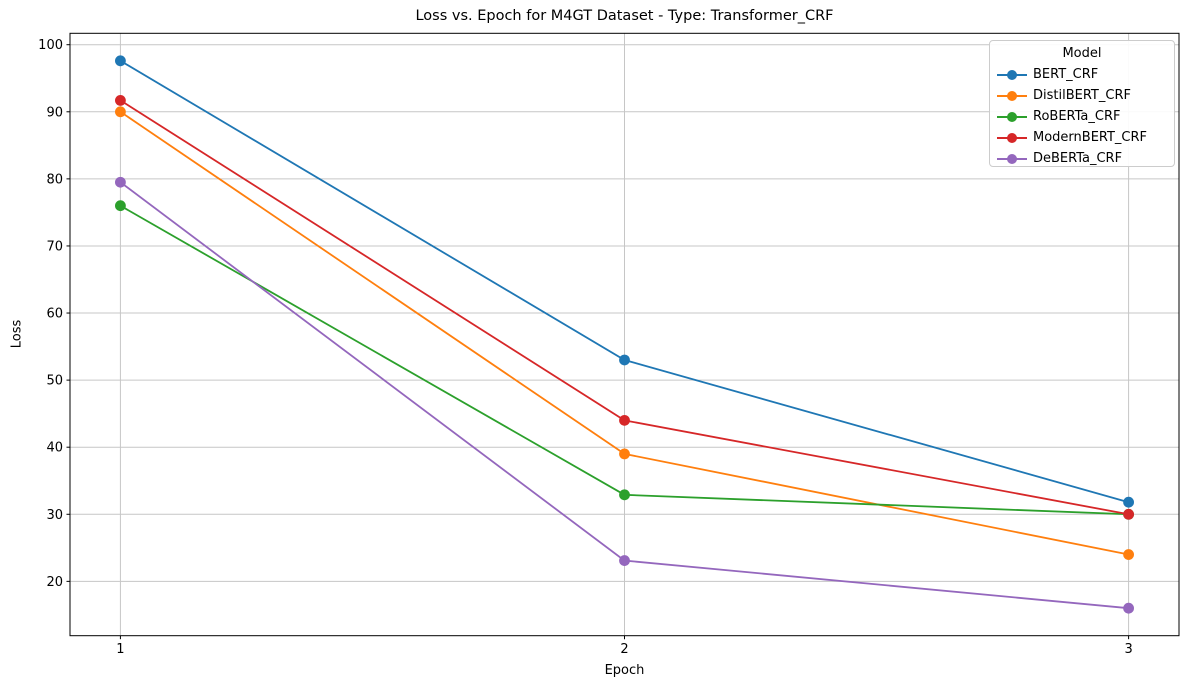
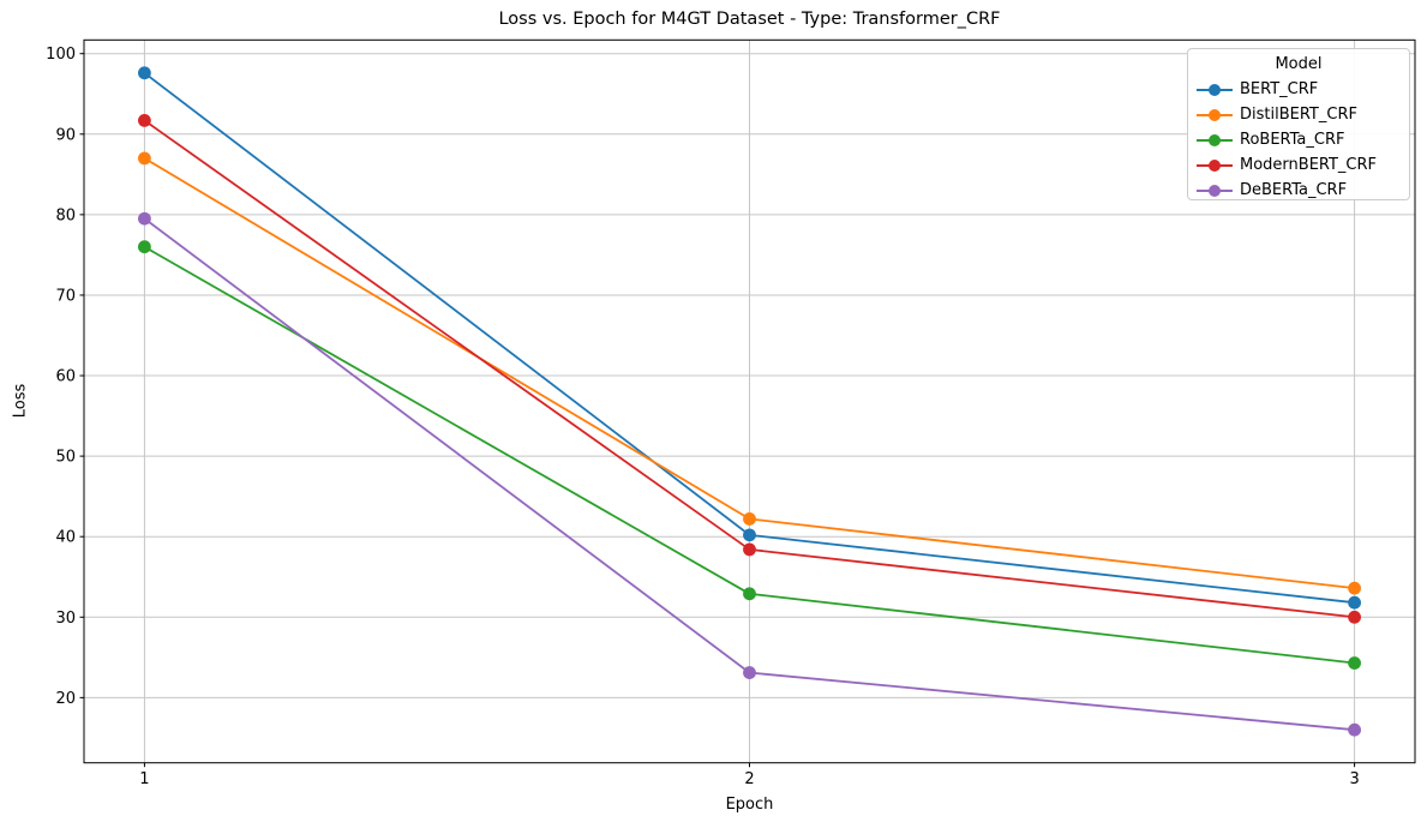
DistilBERT_CRF/1: 90 -> 87
BERT_CRF/2: 53 -> 40
DistilBERT_CRF/2: 39 -> 42
ModernBERT_CRF/2: 44 -> 38
DistilBERT_CRF/3: 24 -> 34
RoBERTa_CRF/3: 30 -> 24
